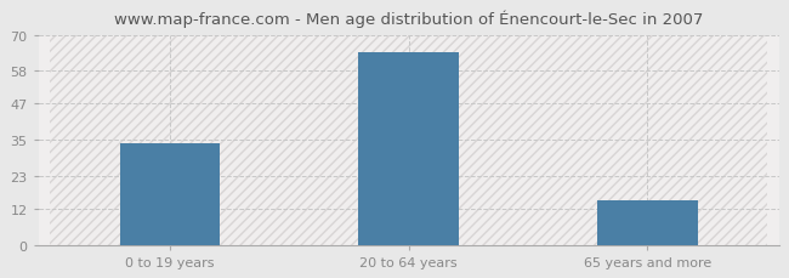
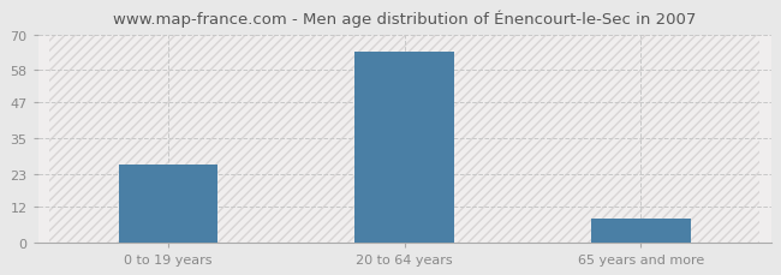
0 to 19 years: 34 -> 26
65 years and more: 15 -> 8
